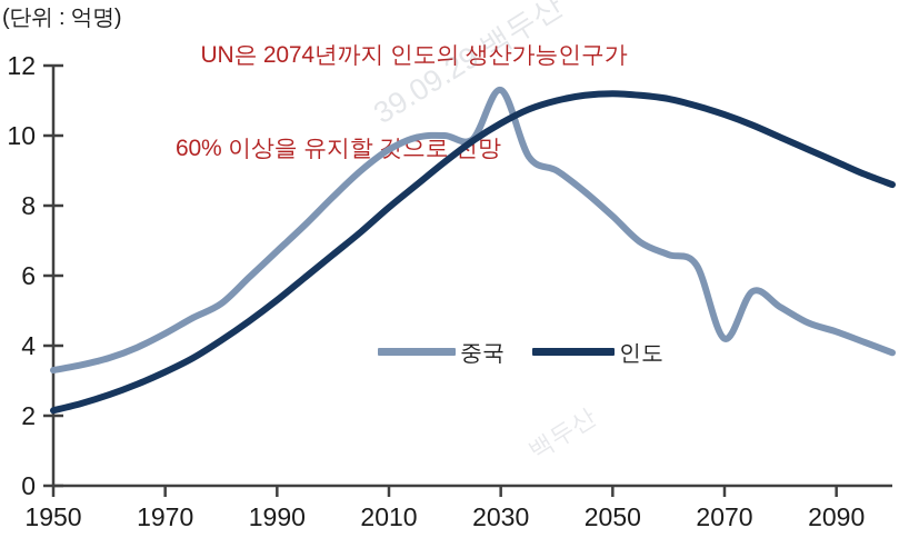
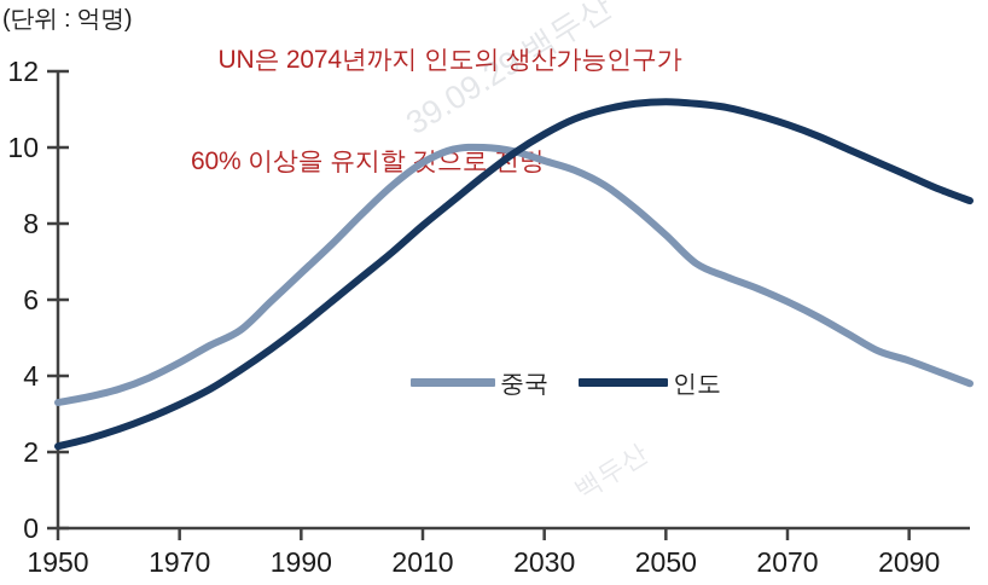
중국/2030: 11.3 -> 9.7
중국/2070: 4.2 -> 6.0
